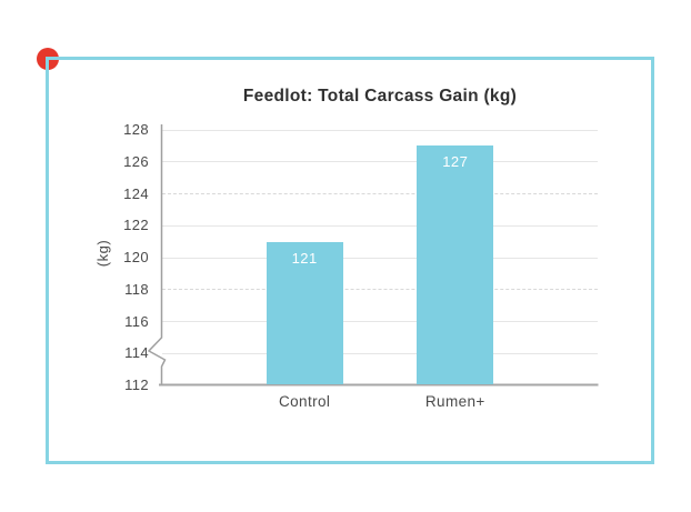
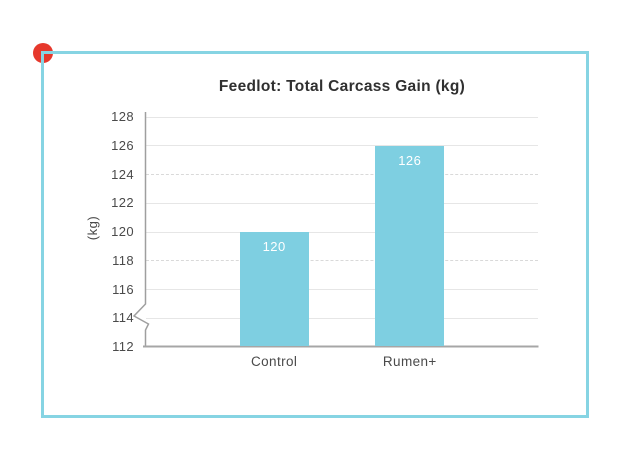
Control: 121 -> 120
Rumen+: 127 -> 126
